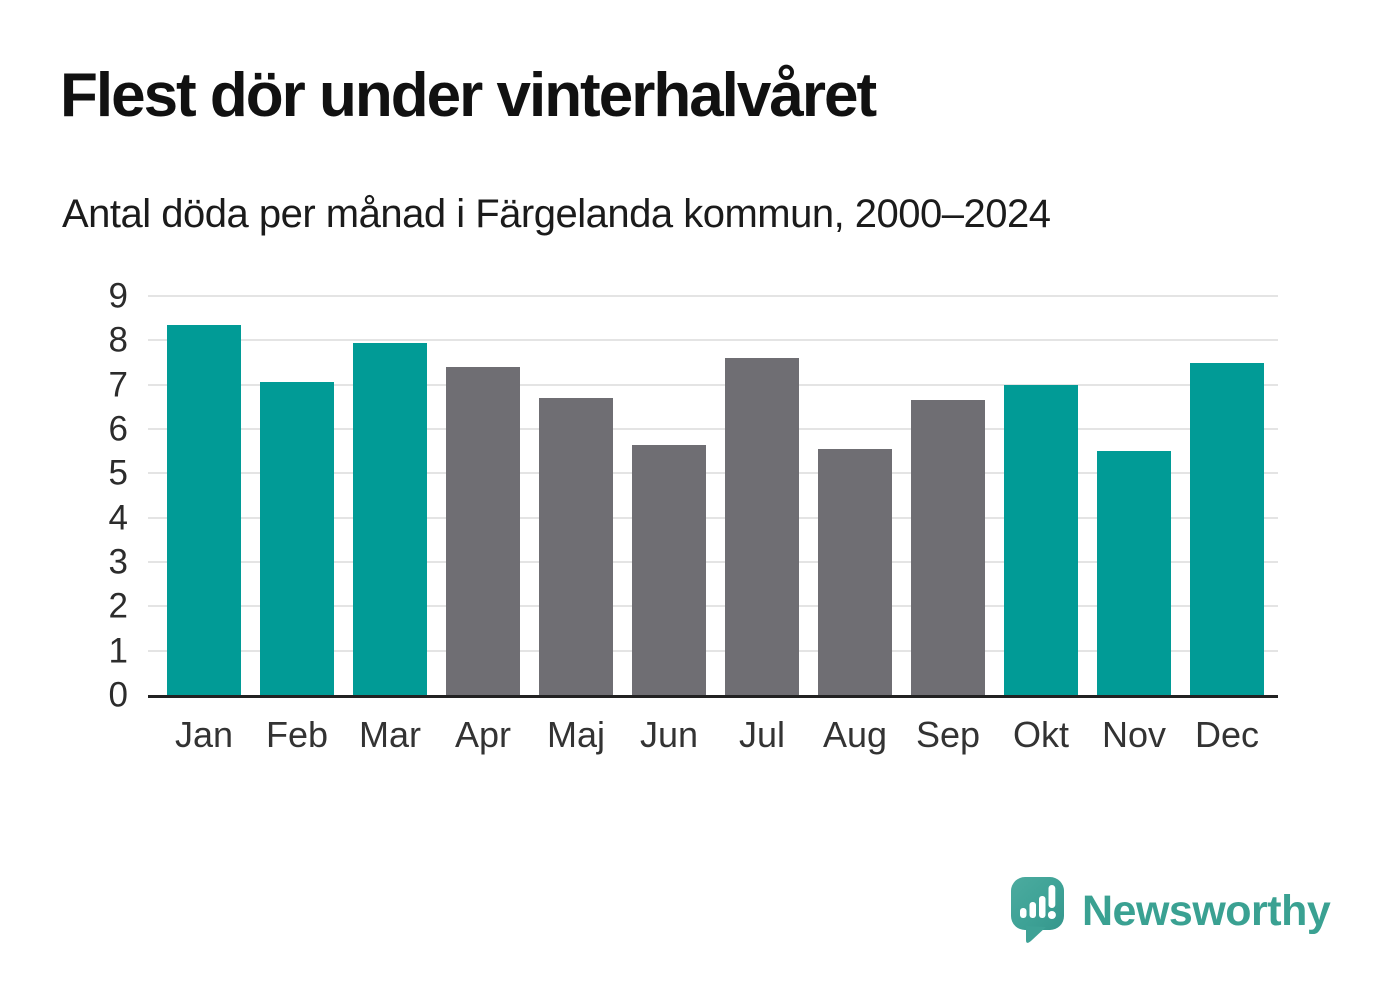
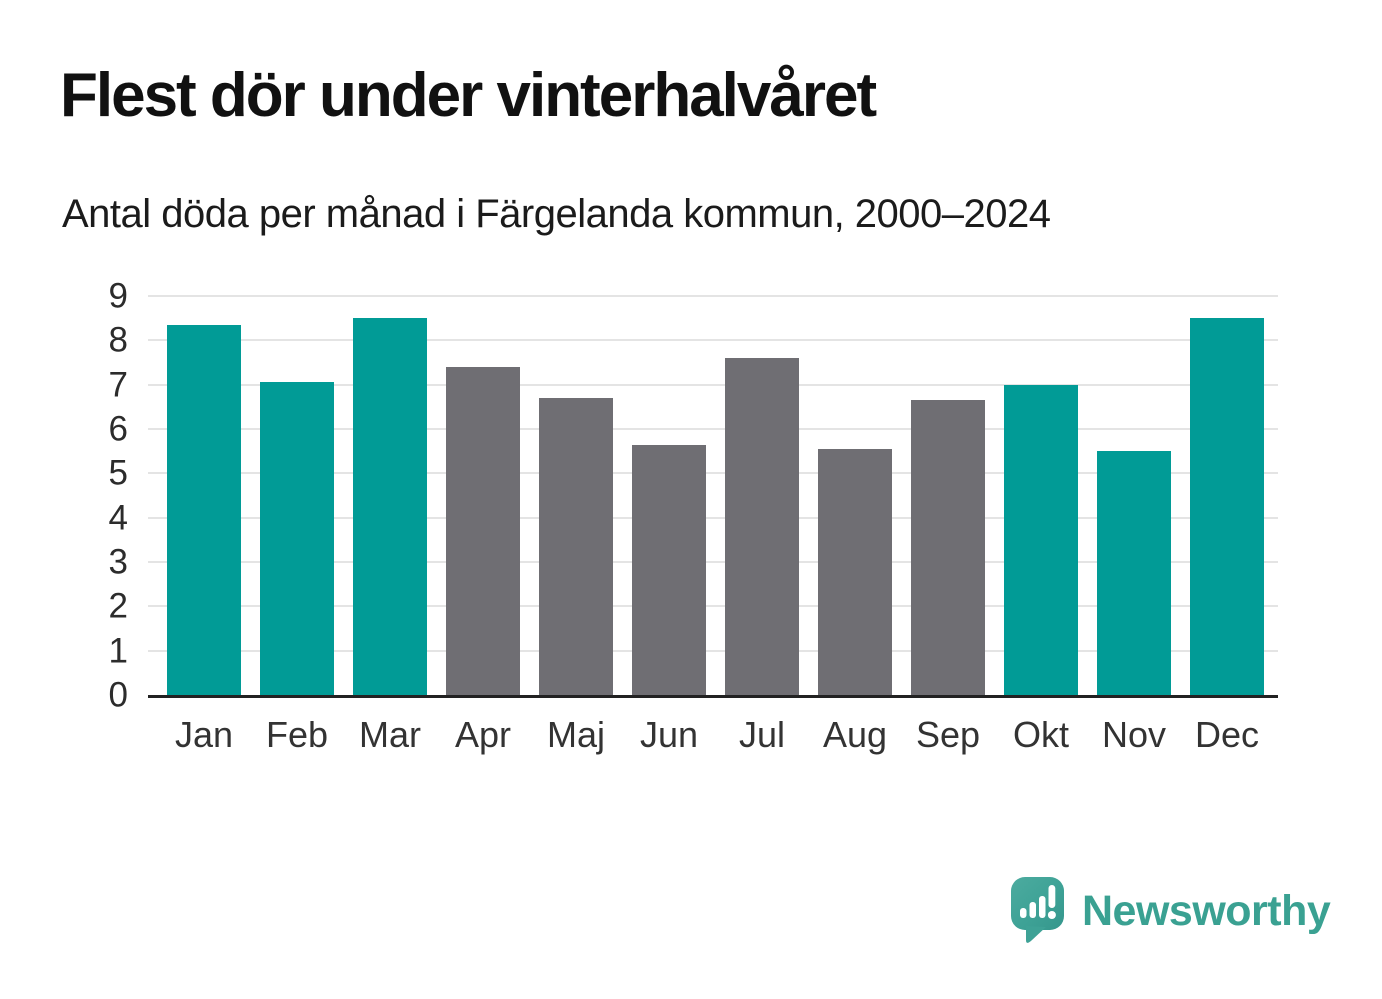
Mar: 8.0 -> 8.5
Dec: 7.5 -> 8.5
